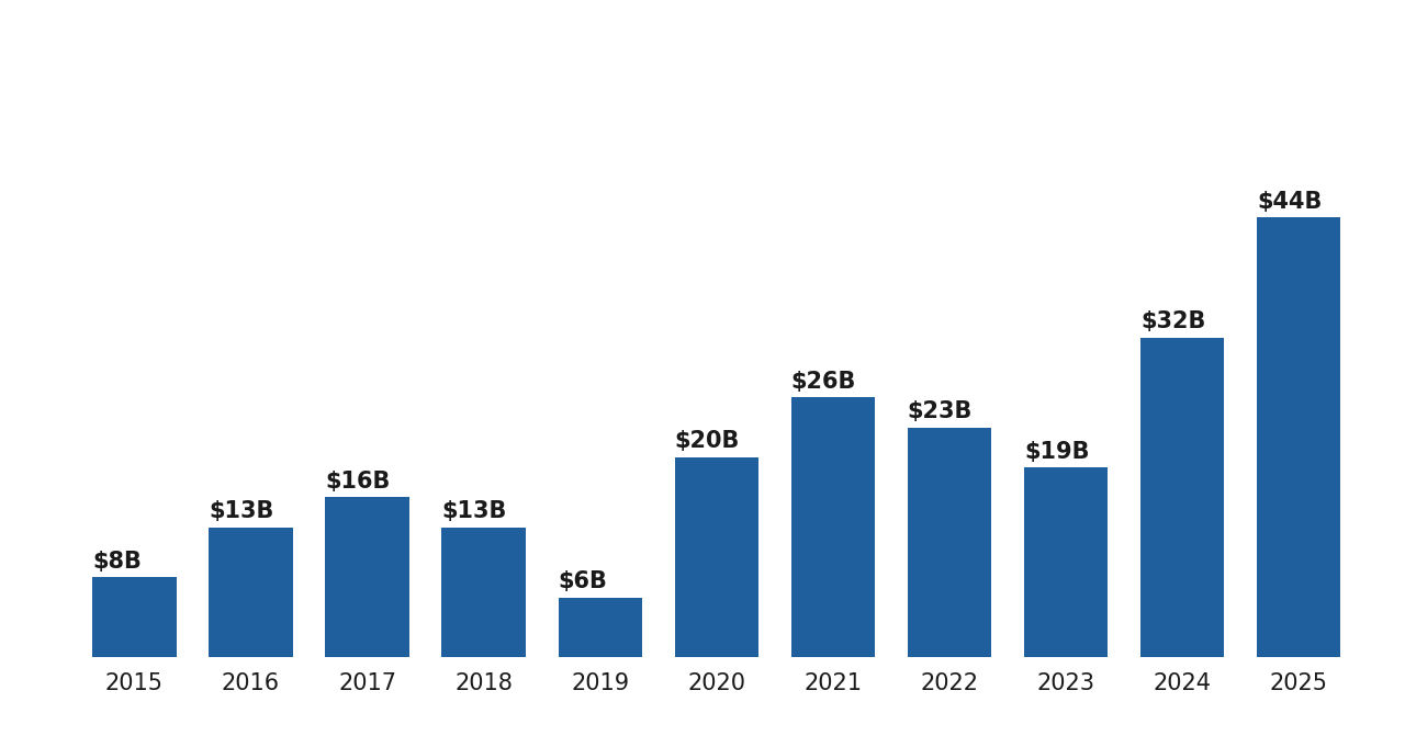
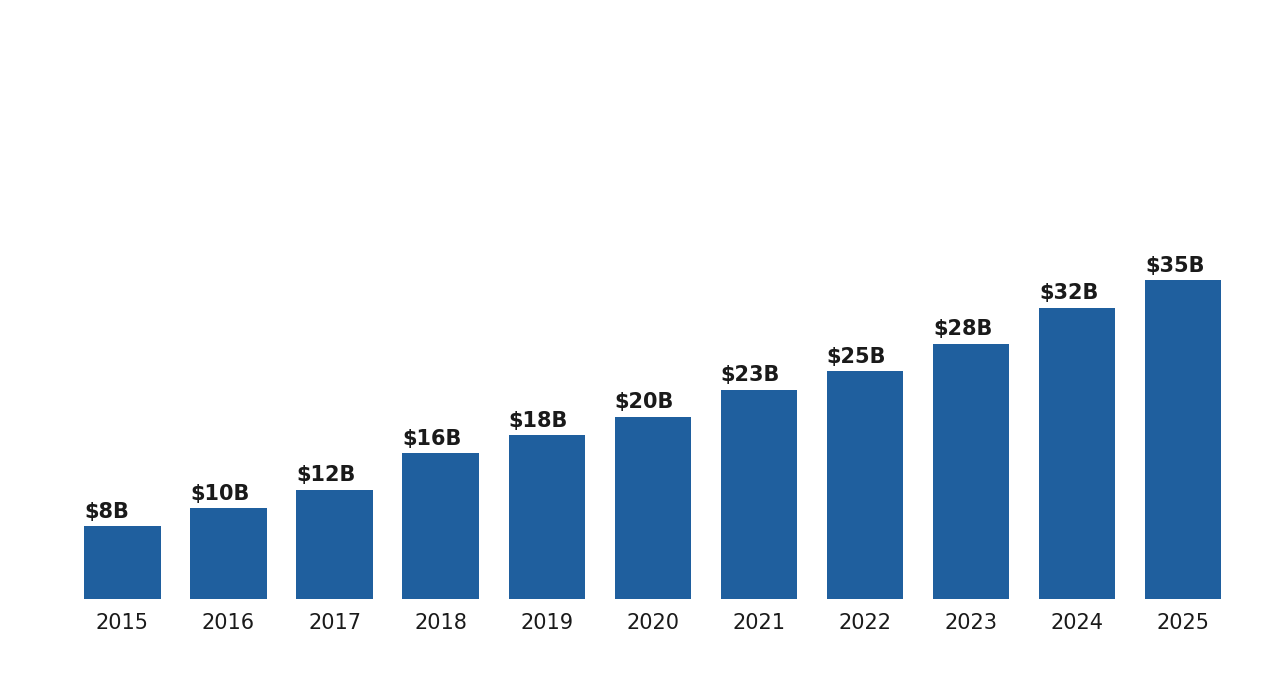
2016: $13B -> $10B
2017: $16B -> $12B
2018: $13B -> $16B
2019: $6B -> $18B
2021: $26B -> $23B
2022: $23B -> $25B
2023: $19B -> $28B
2025: $44B -> $35B
